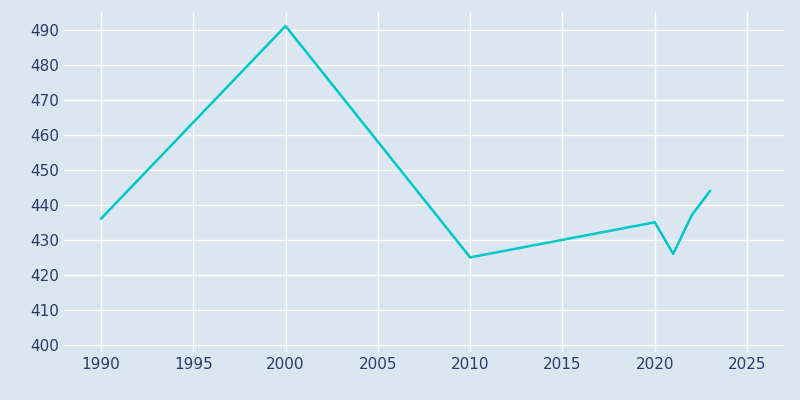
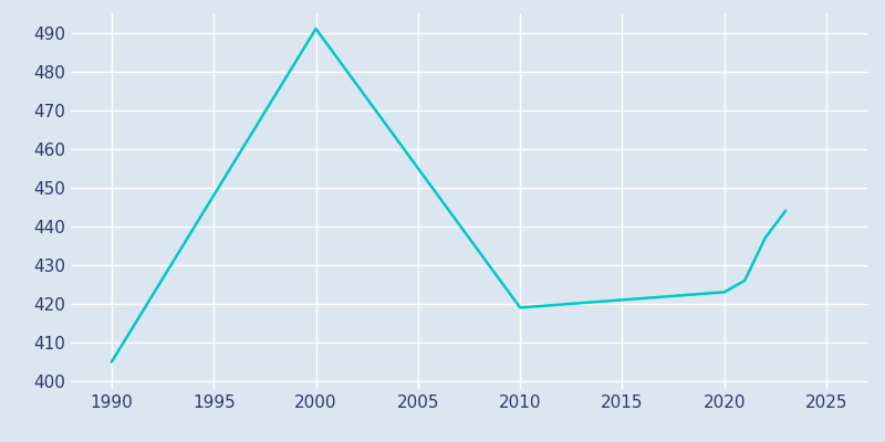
1990: 436 -> 405
2010: 425 -> 419
2020: 435 -> 423
